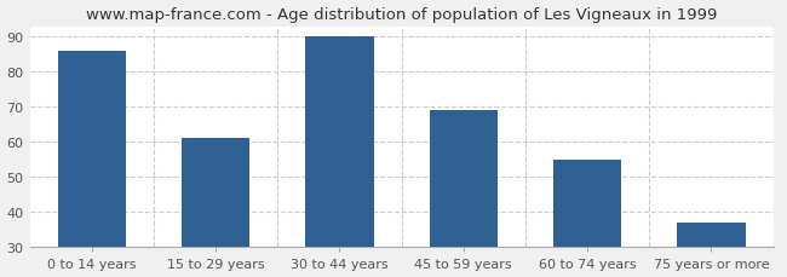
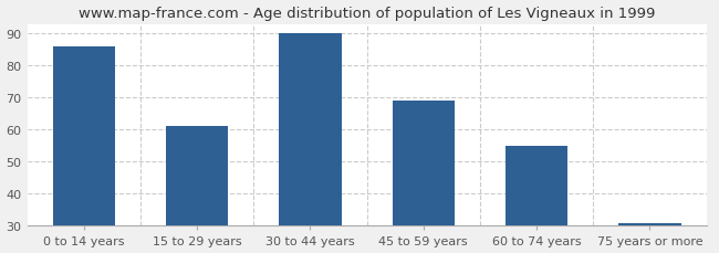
75 years or more: 37 -> 31
